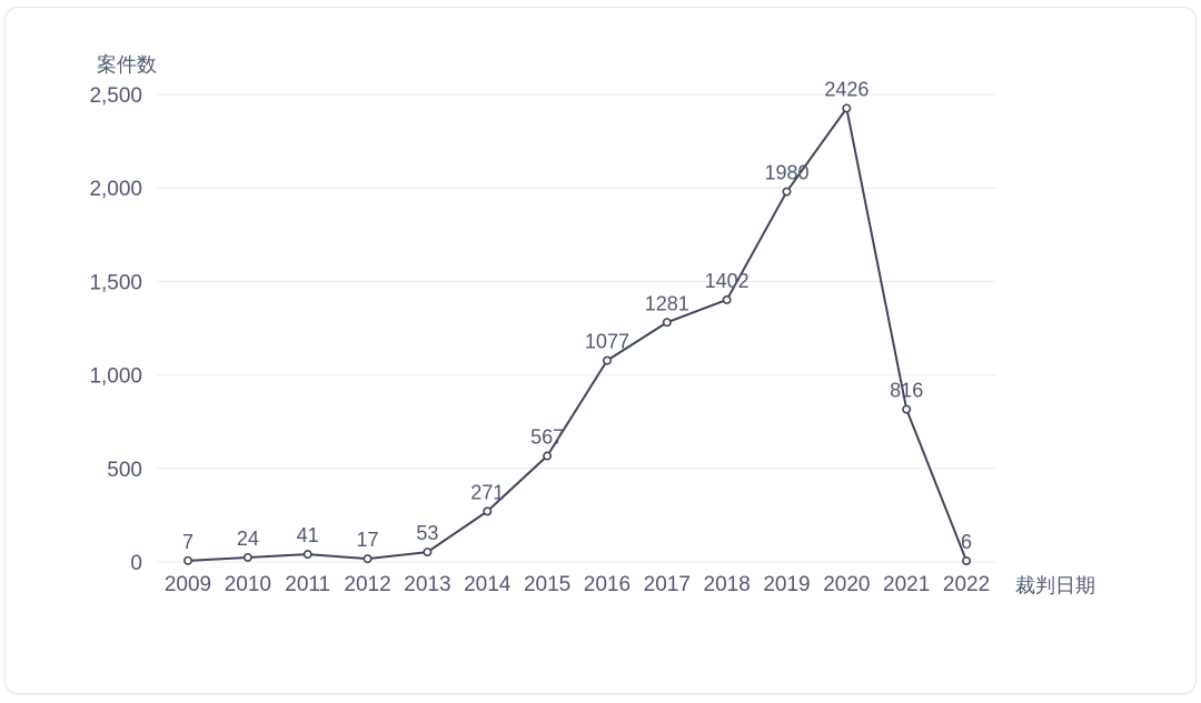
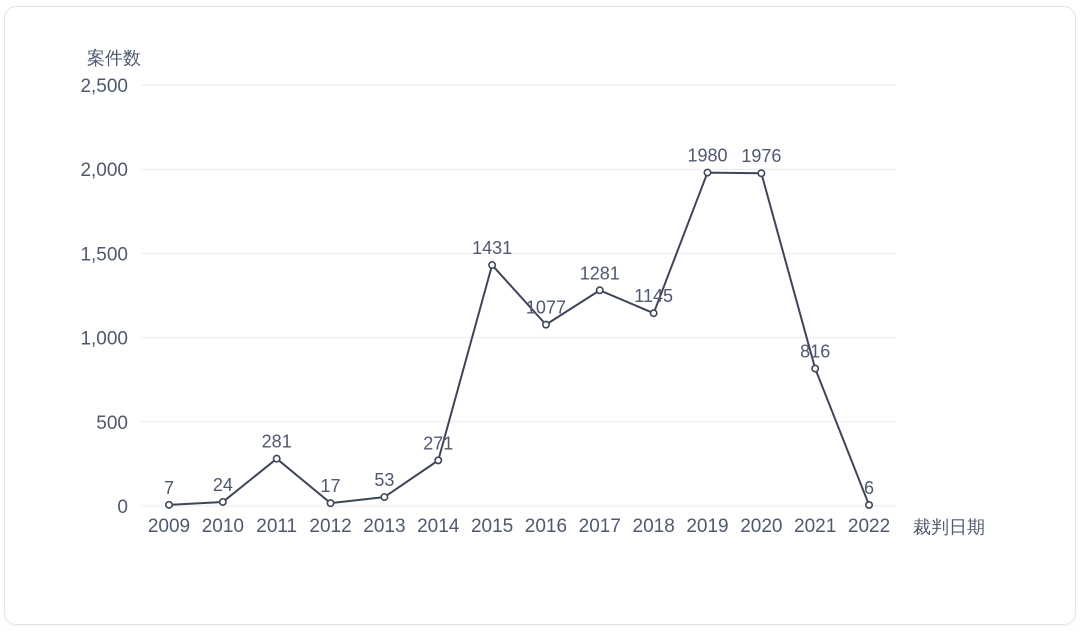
2011: 41 -> 281
2015: 567 -> 1431
2018: 1402 -> 1145
2020: 2426 -> 1976
